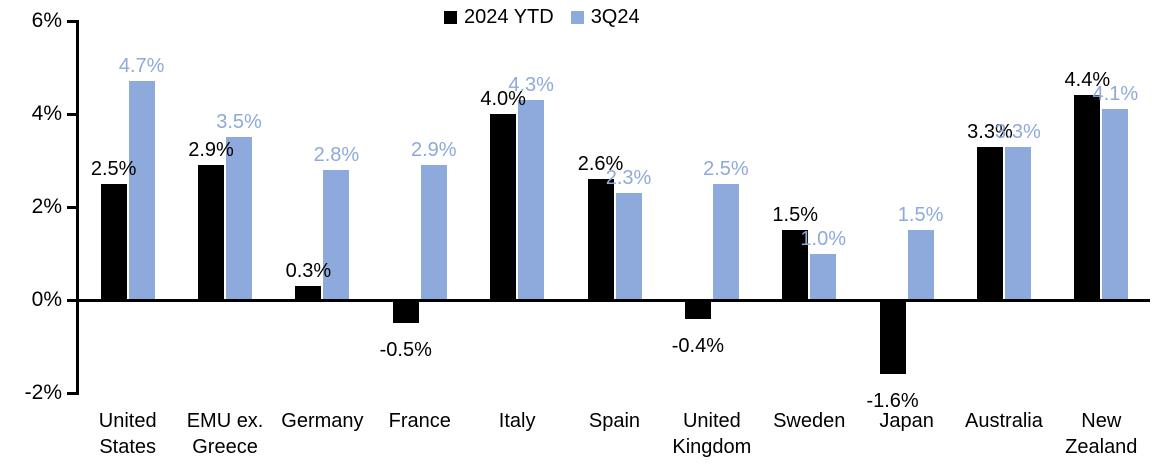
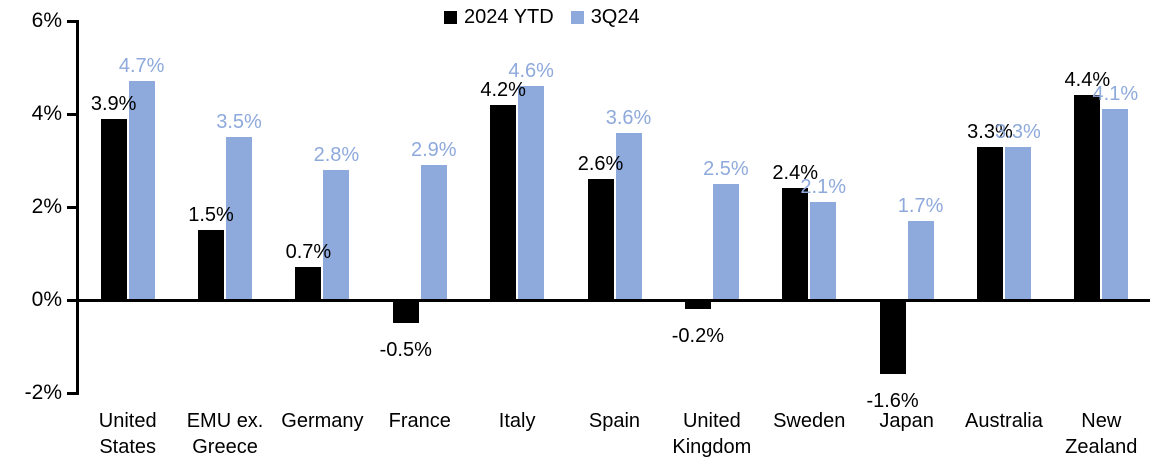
2024 YTD/United States: 2.5% -> 3.9%
2024 YTD/EMU ex. Greece: 2.9% -> 1.5%
2024 YTD/Germany: 0.3% -> 0.7%
2024 YTD/Italy: 4.0% -> 4.2%
3Q24/Italy: 4.3% -> 4.6%
3Q24/Spain: 2.3% -> 3.6%
2024 YTD/United Kingdom: -0.4% -> -0.2%
2024 YTD/Sweden: 1.5% -> 2.4%
3Q24/Sweden: 1.0% -> 2.1%
3Q24/Japan: 1.5% -> 1.7%
